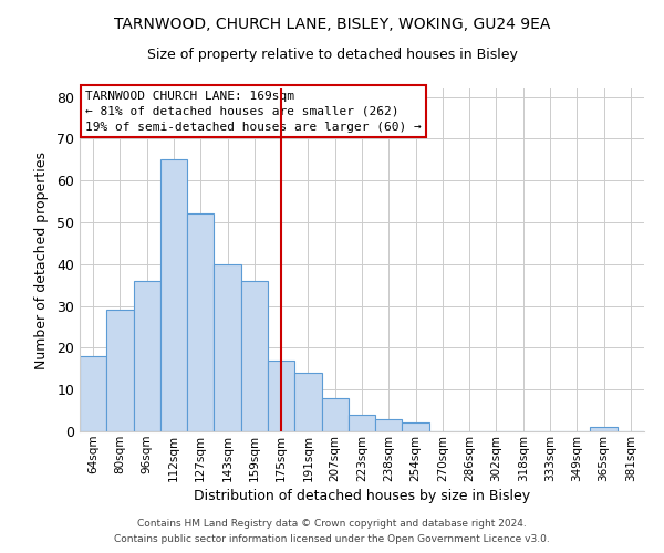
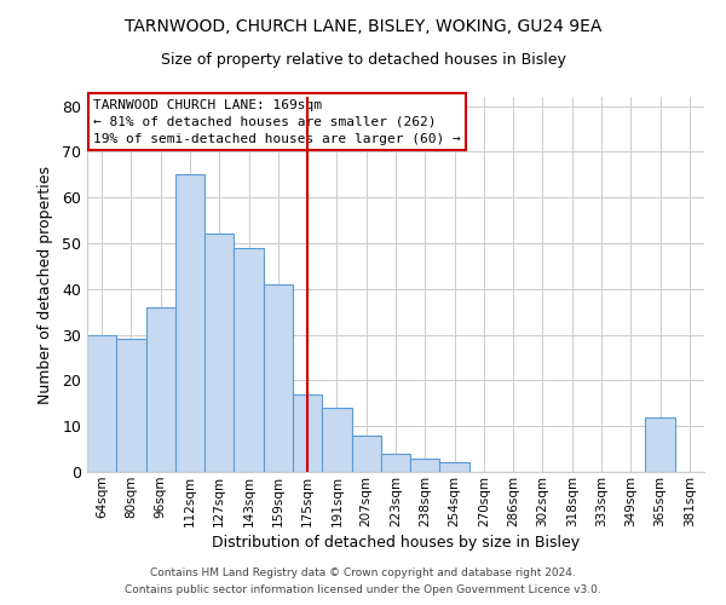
64sqm: 18 -> 30
143sqm: 40 -> 49
159sqm: 36 -> 41
365sqm: 1 -> 12
